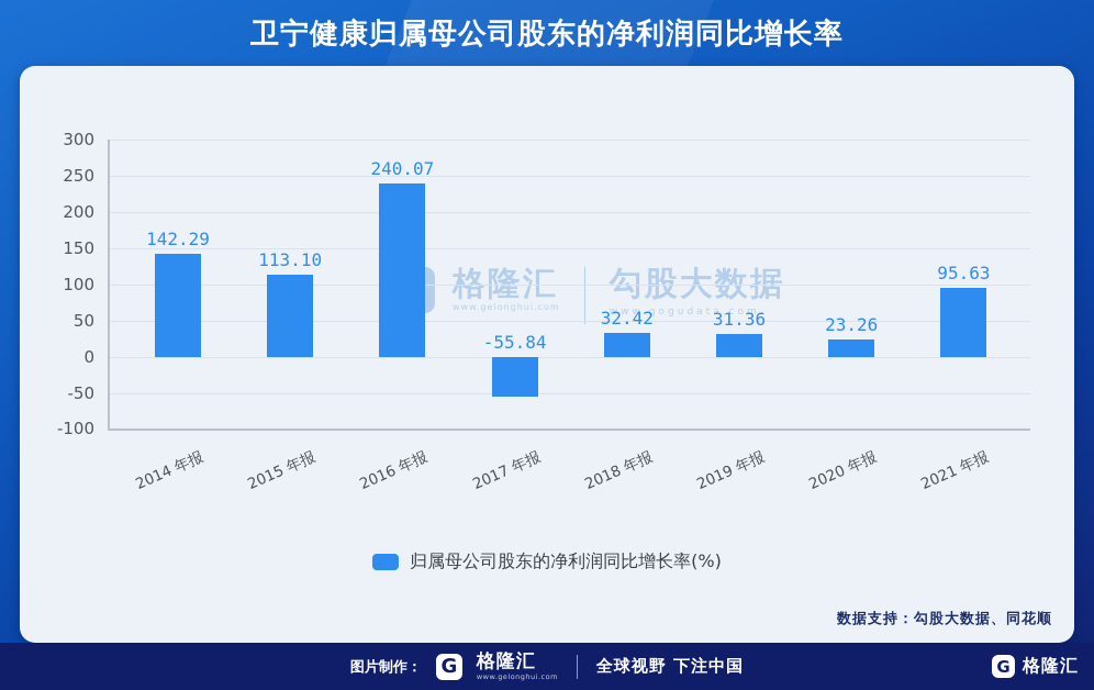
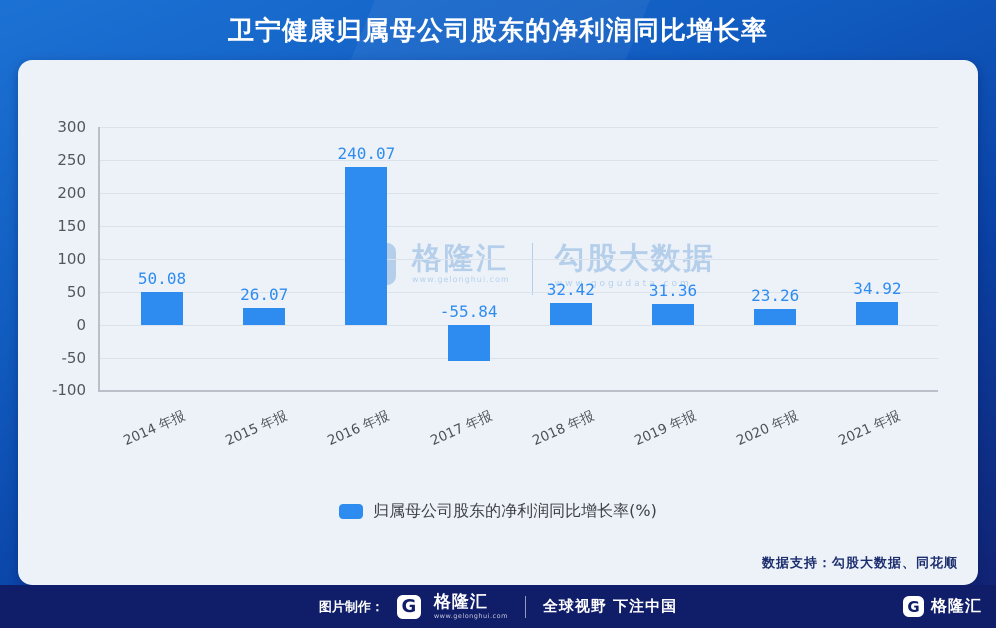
2014 年报: 142.29 -> 50.08
2015 年报: 113.10 -> 26.07
2021 年报: 95.63 -> 34.92
